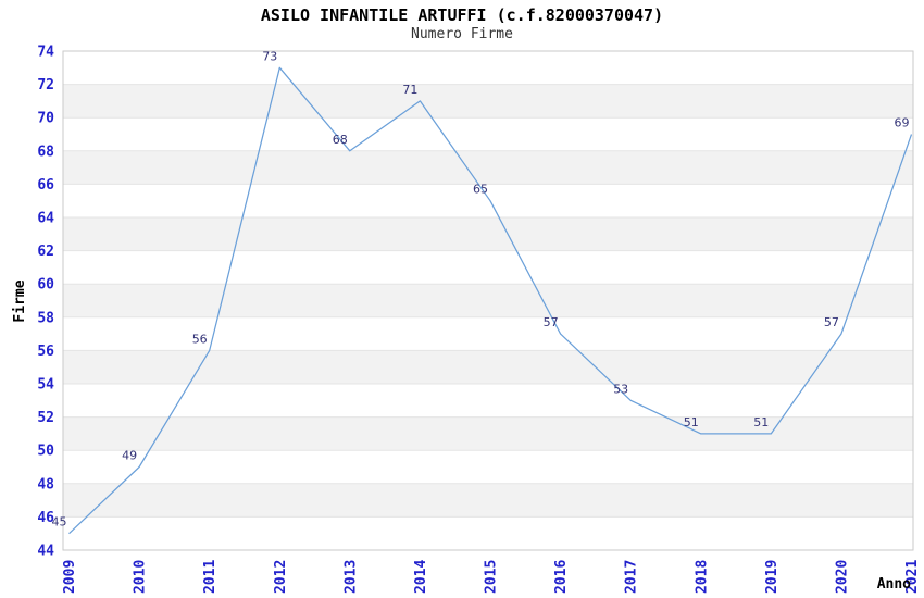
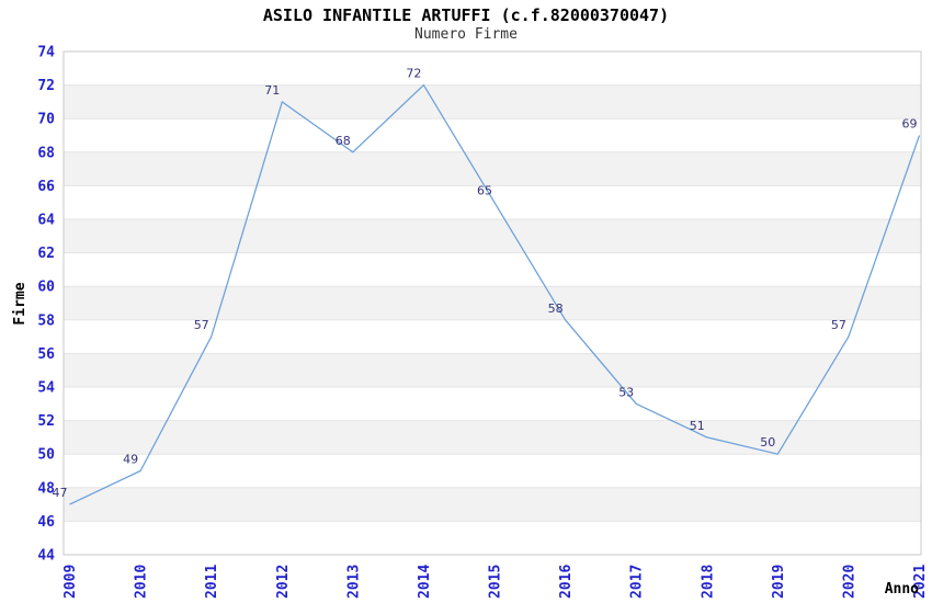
2009: 45 -> 47
2011: 56 -> 57
2012: 73 -> 71
2014: 71 -> 72
2016: 57 -> 58
2019: 51 -> 50
